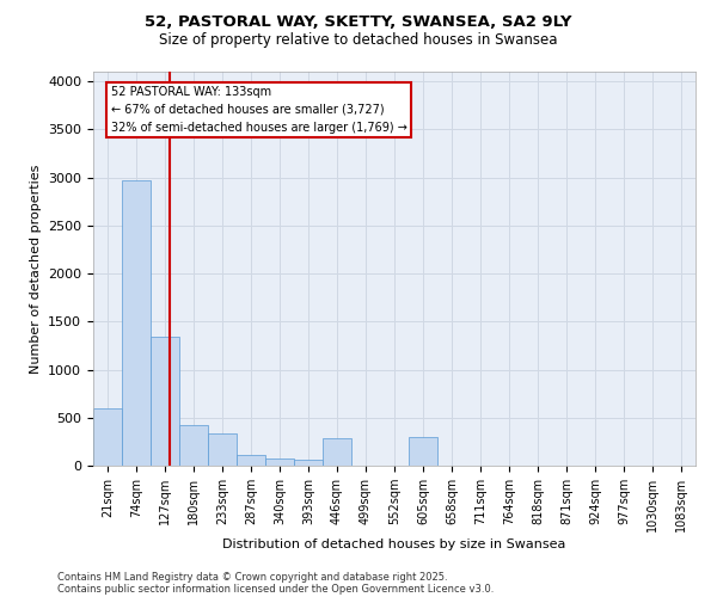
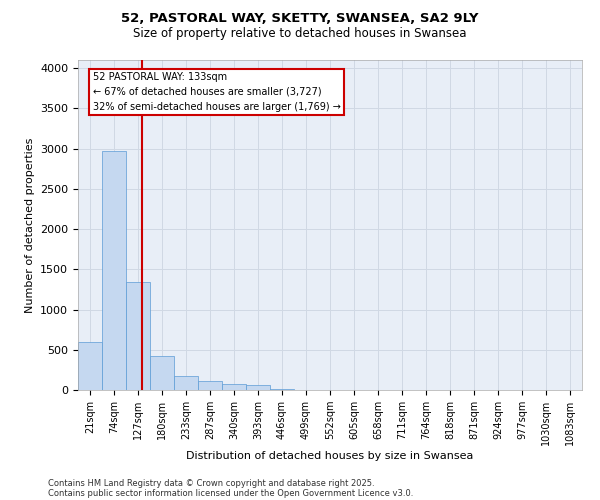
233sqm: 340 -> 170
446sqm: 280 -> 20
605sqm: 300 -> 0
